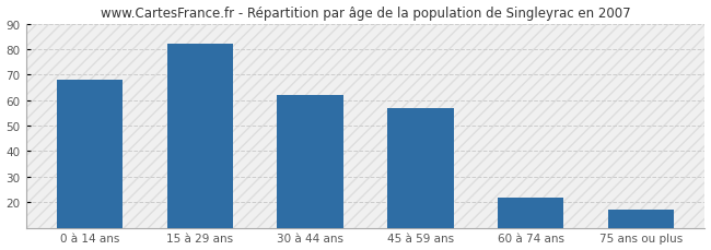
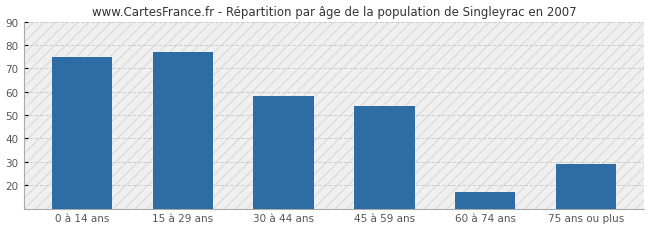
0 à 14 ans: 68 -> 75
15 à 29 ans: 82 -> 77
30 à 44 ans: 62 -> 58
45 à 59 ans: 57 -> 54
60 à 74 ans: 22 -> 17
75 ans ou plus: 17 -> 29
